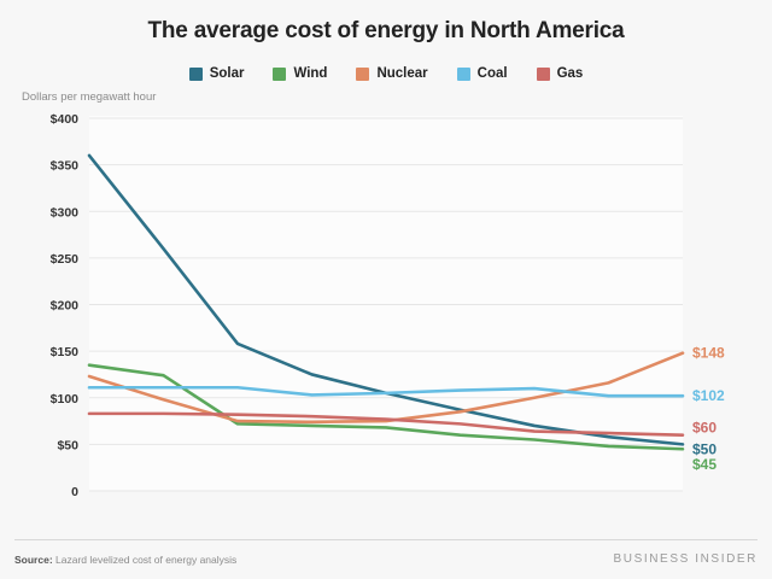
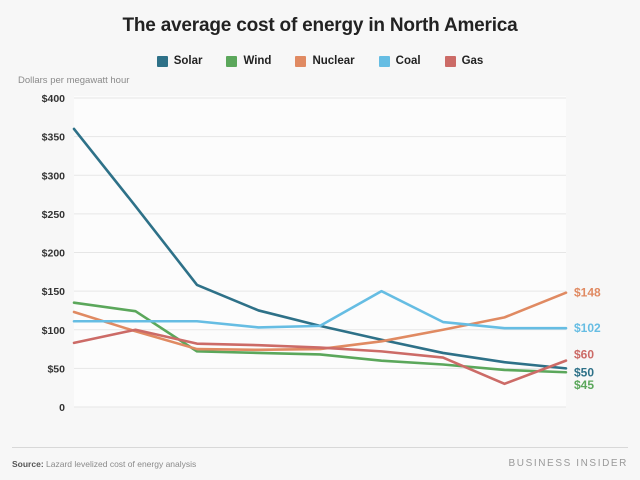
Gas/2010: $80 -> $100
Coal/2014: $110 -> $150
Gas/2016: $60 -> $30
